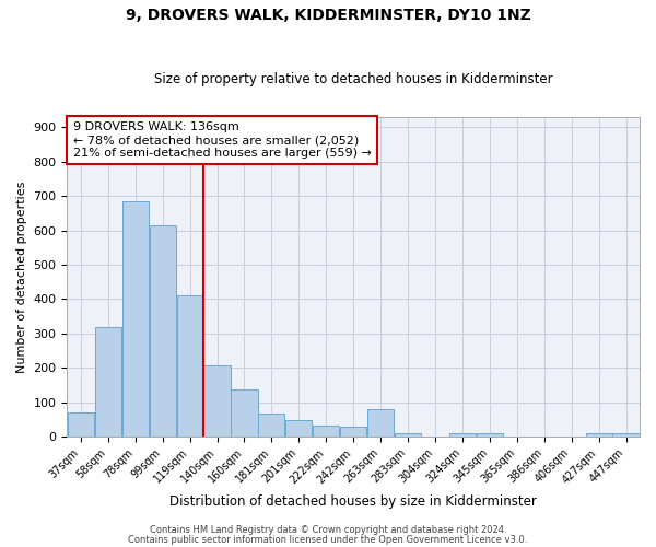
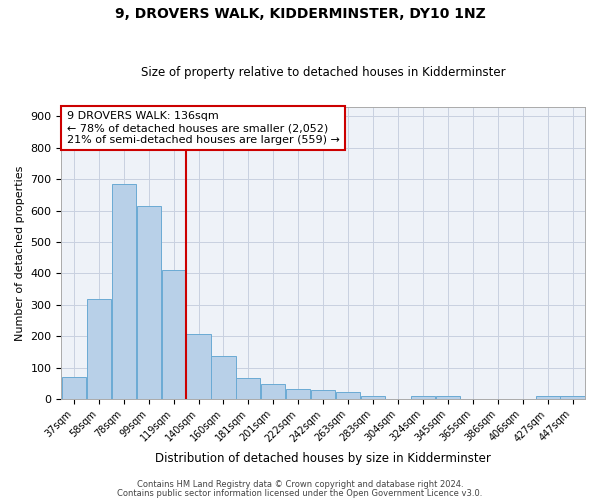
263sqm: 80 -> 22
